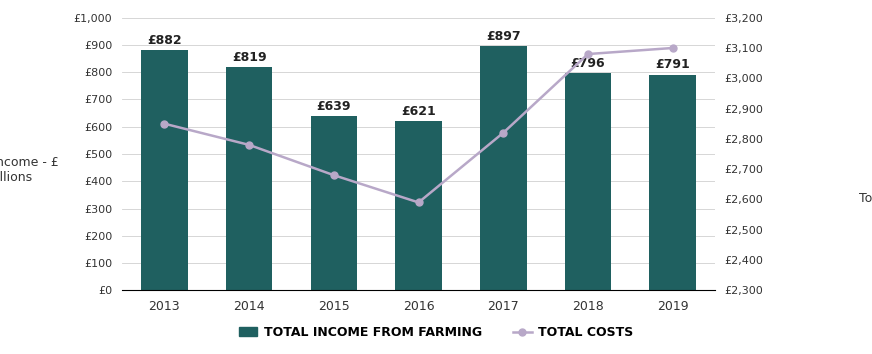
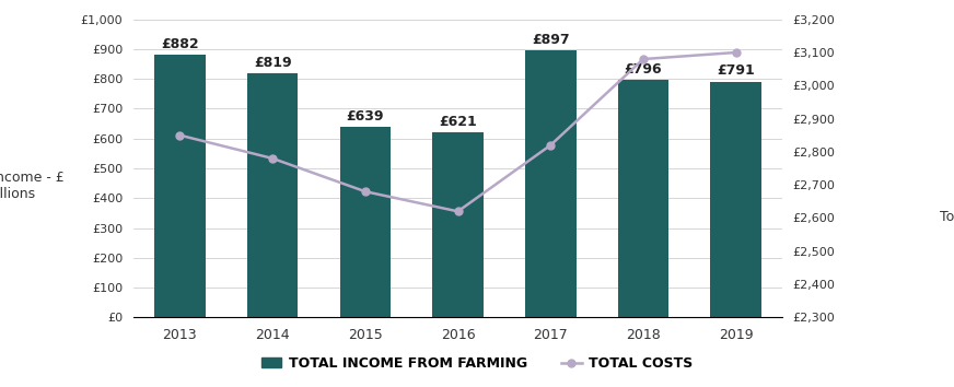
TOTAL COSTS/2016: £2,590 -> £2,620
